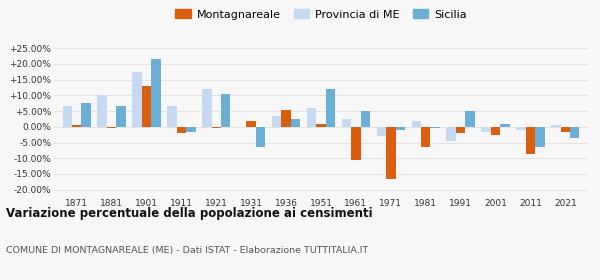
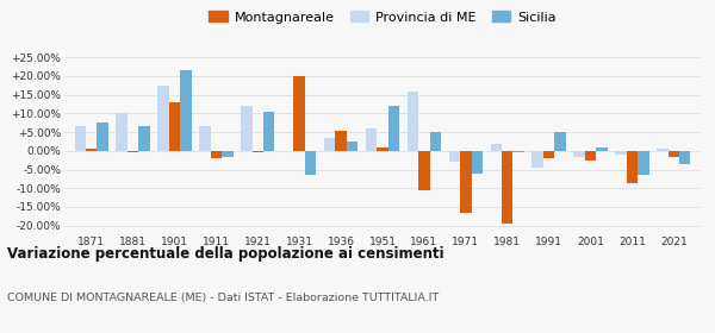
Montagnareale/1931: 2.0% -> 20.0%
Provincia di ME/1961: 2.5% -> 16.0%
Sicilia/1971: -1.0% -> -6.0%
Montagnareale/1981: -6.5% -> -19.5%
